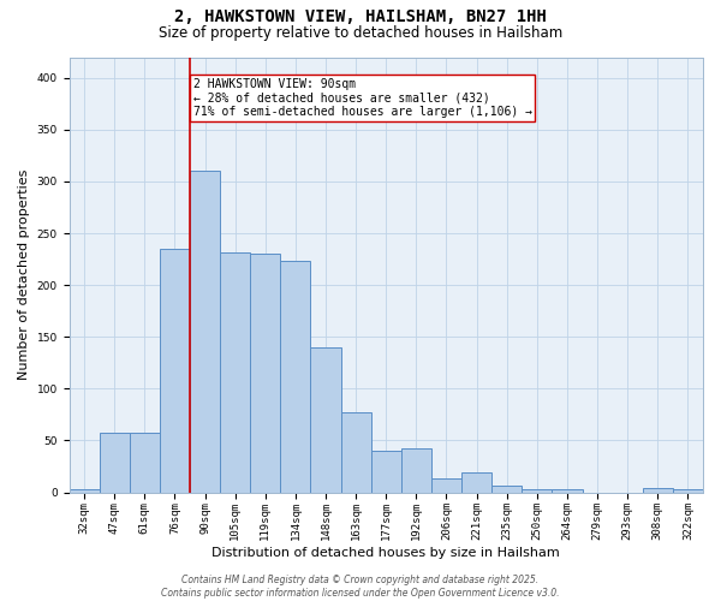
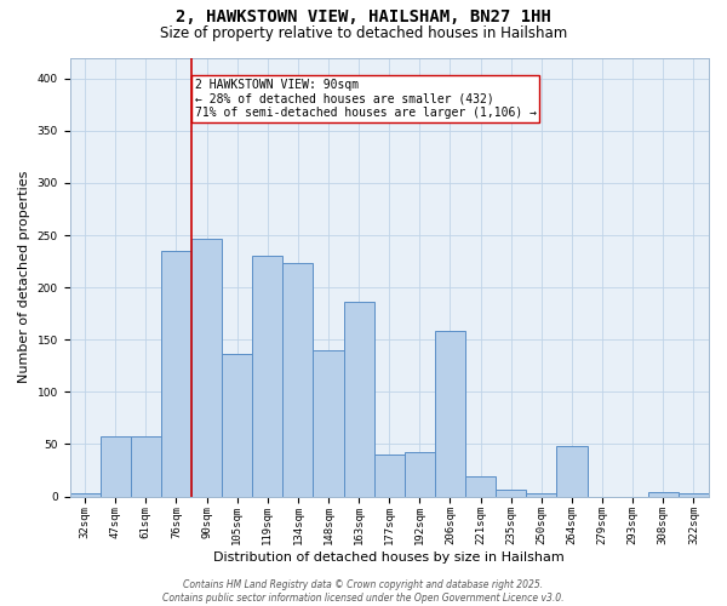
90sqm: 310 -> 246
105sqm: 232 -> 136
163sqm: 77 -> 186
206sqm: 13 -> 158
264sqm: 3 -> 48
